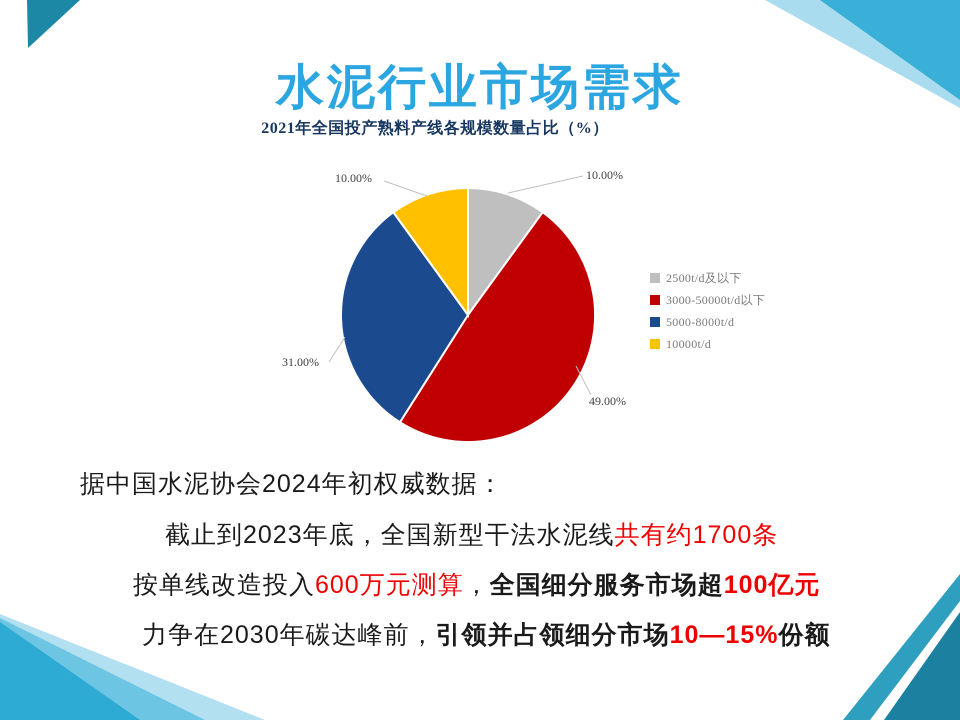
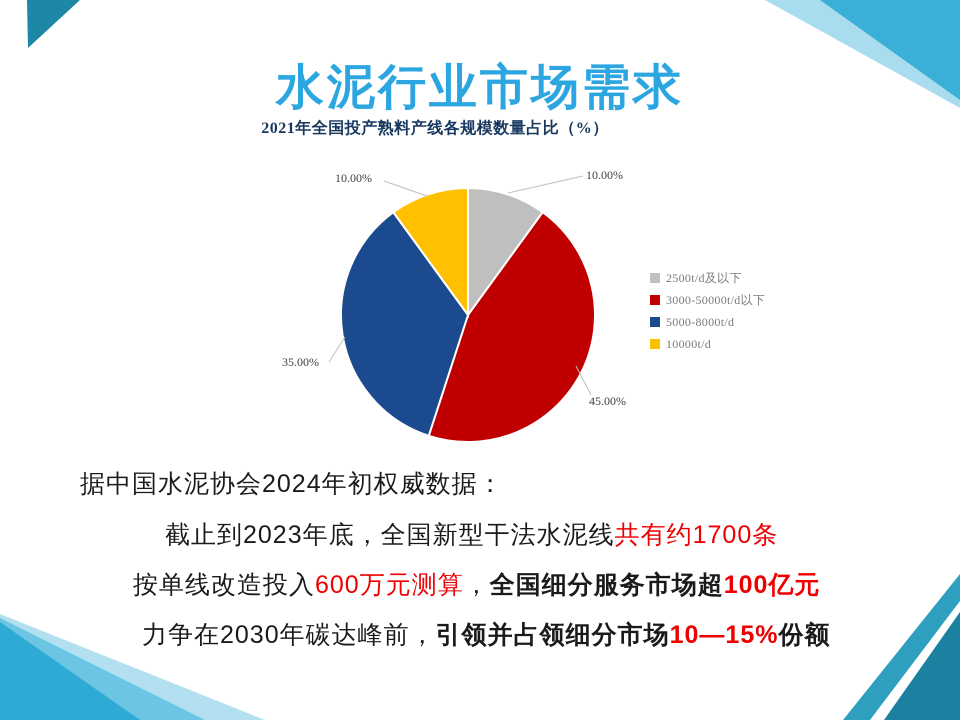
3000-50000t/d以下: 49.00% -> 45.00%
5000-8000t/d: 31.00% -> 35.00%
